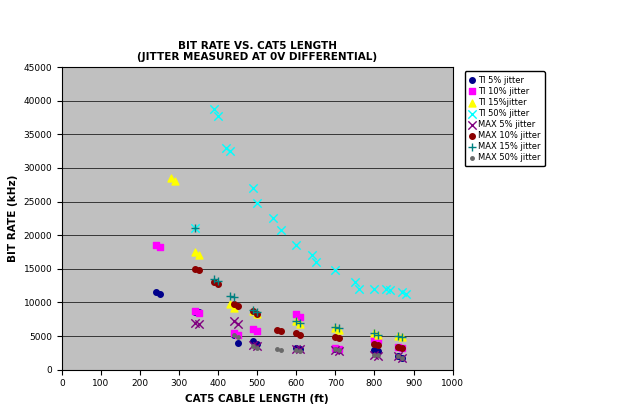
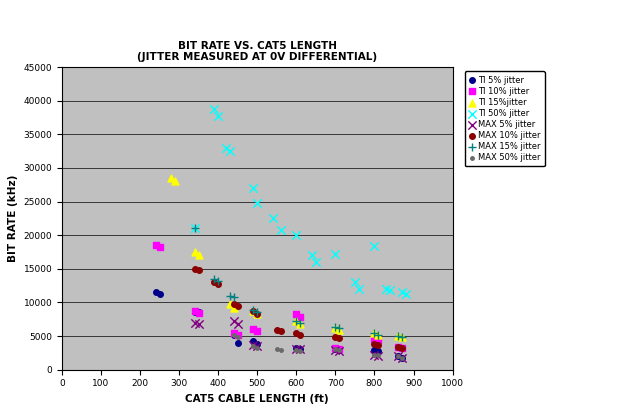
TI 50% jitter/600: 18500 -> 20000
TI 50% jitter/700: 14800 -> 17200
TI 50% jitter/800: 12000 -> 18400
